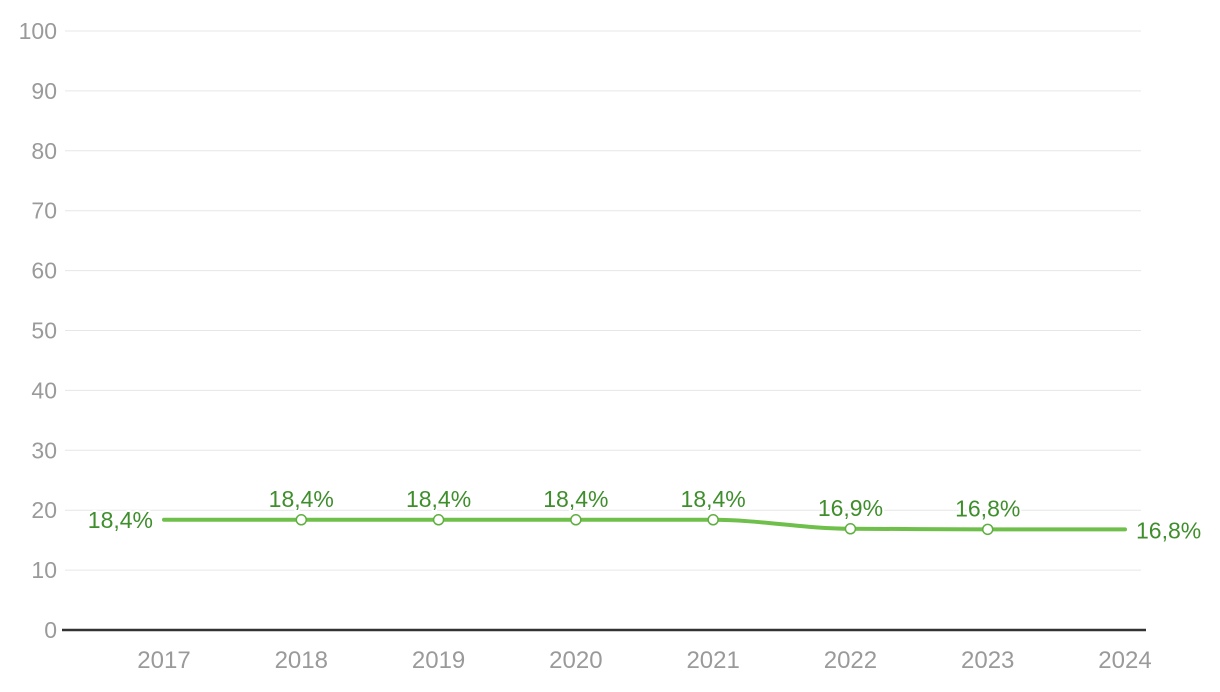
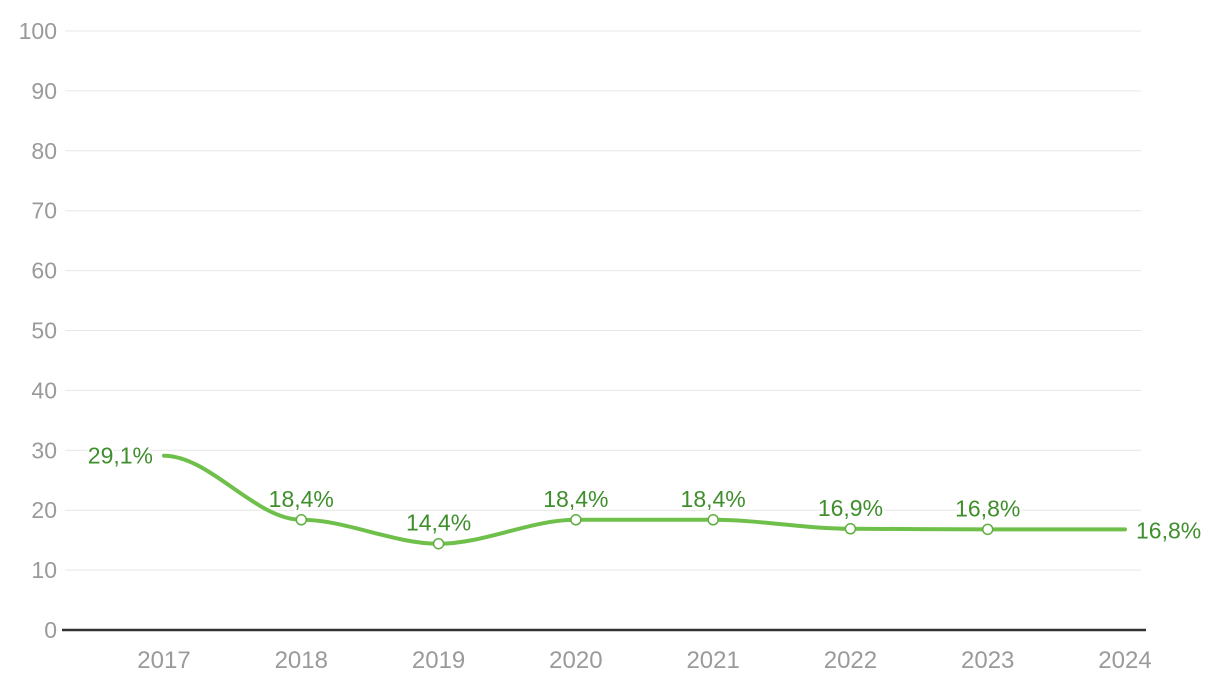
2017: 18,4% -> 29,1%
2019: 18,4% -> 14,4%
